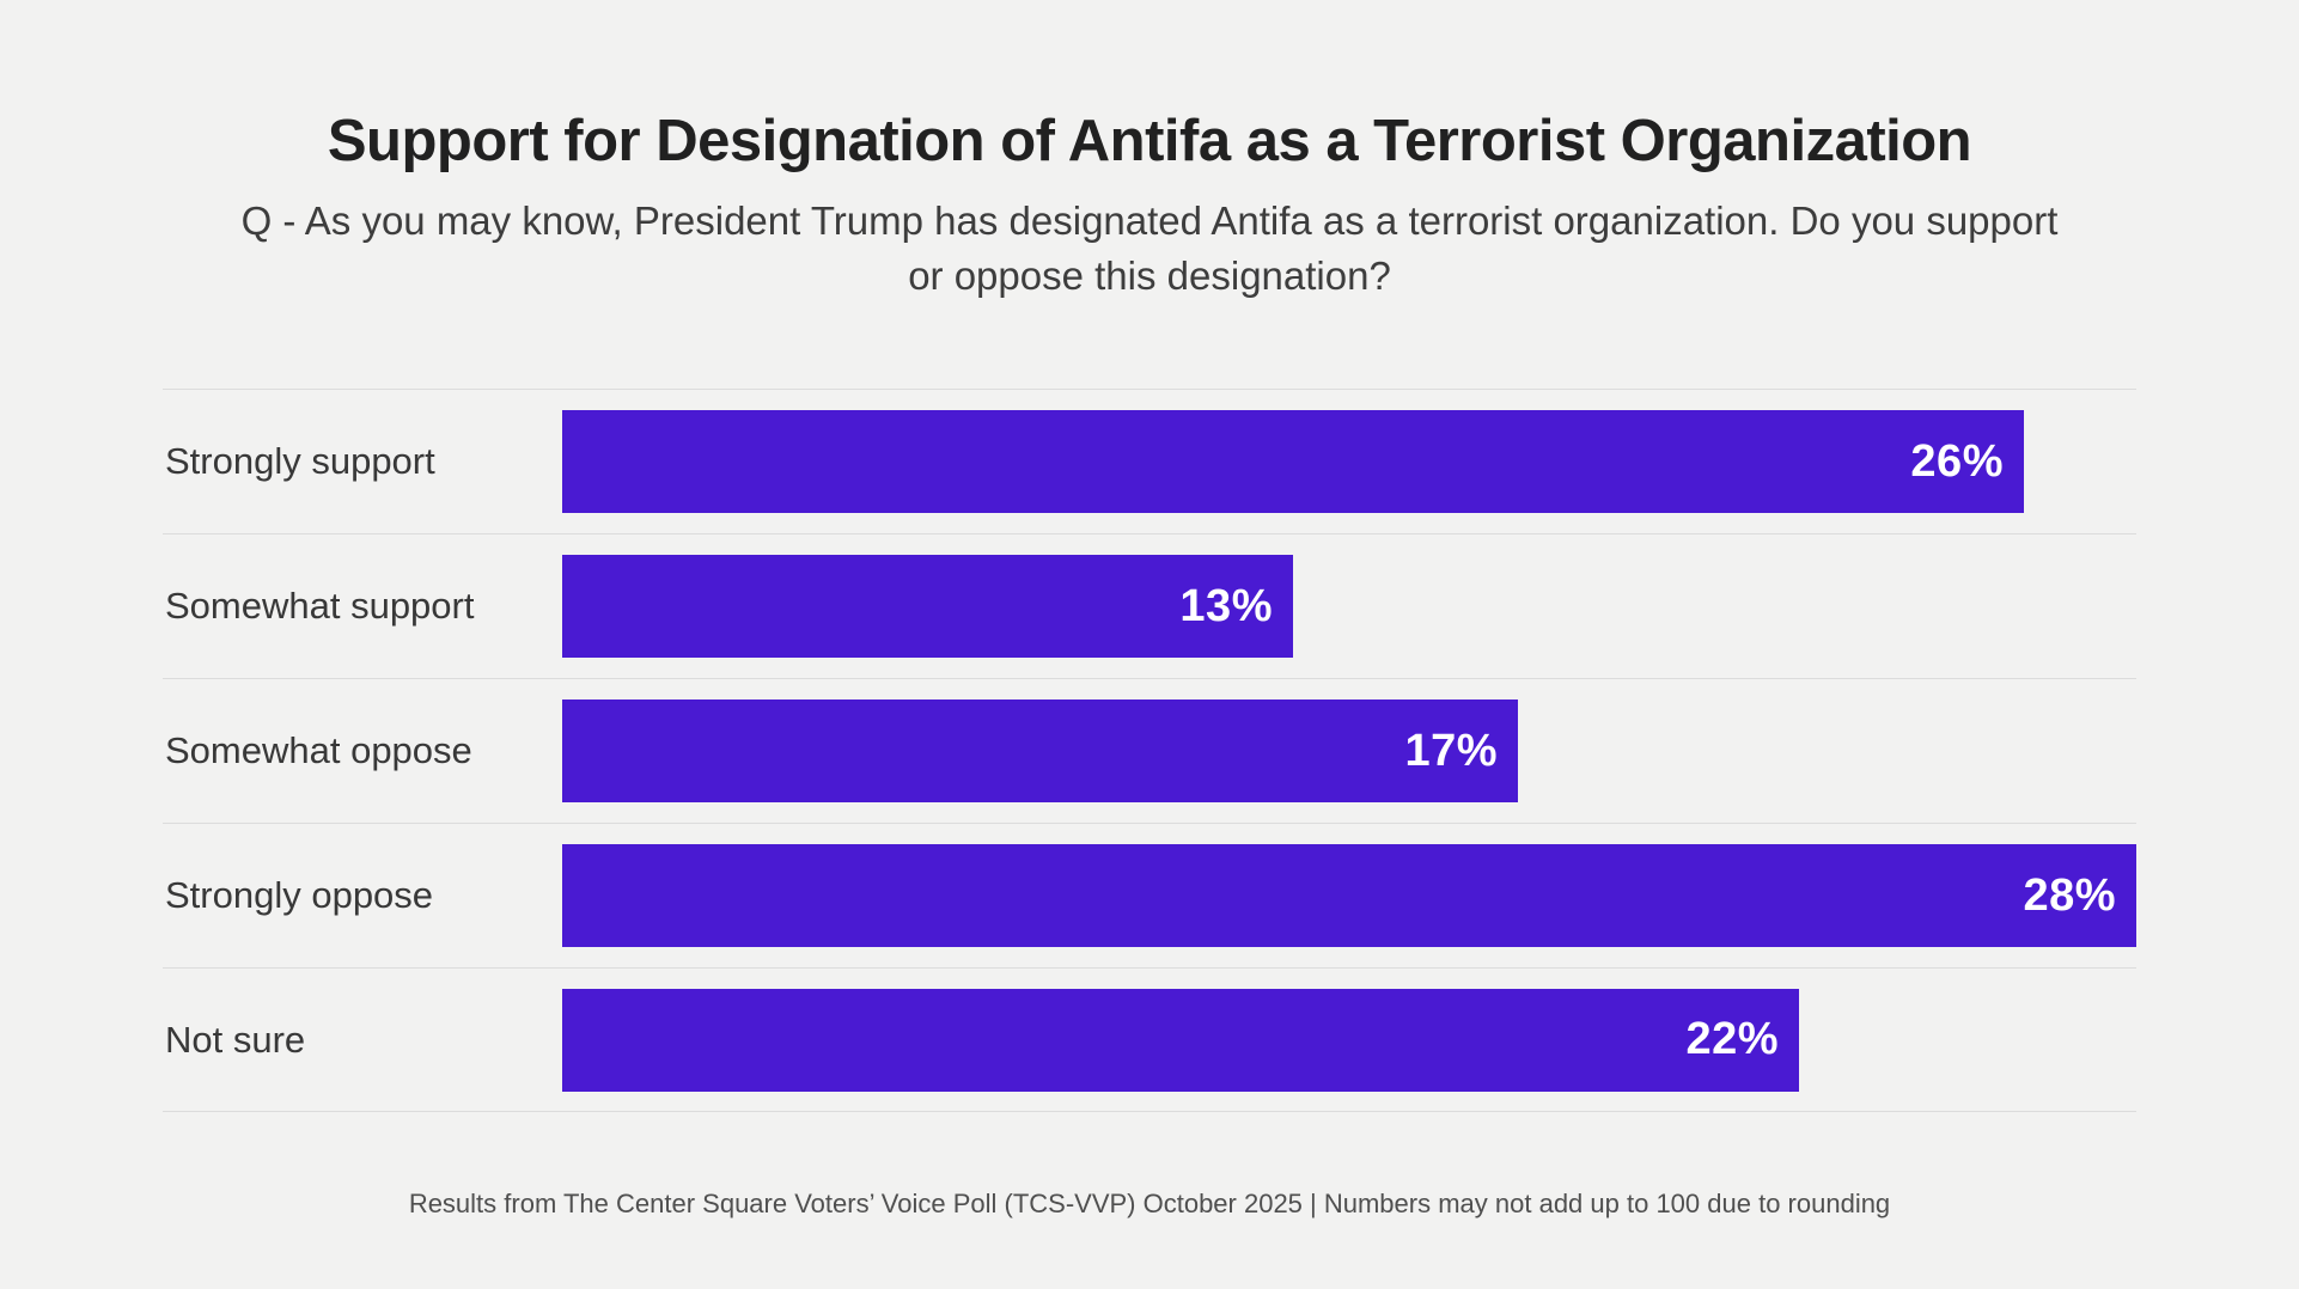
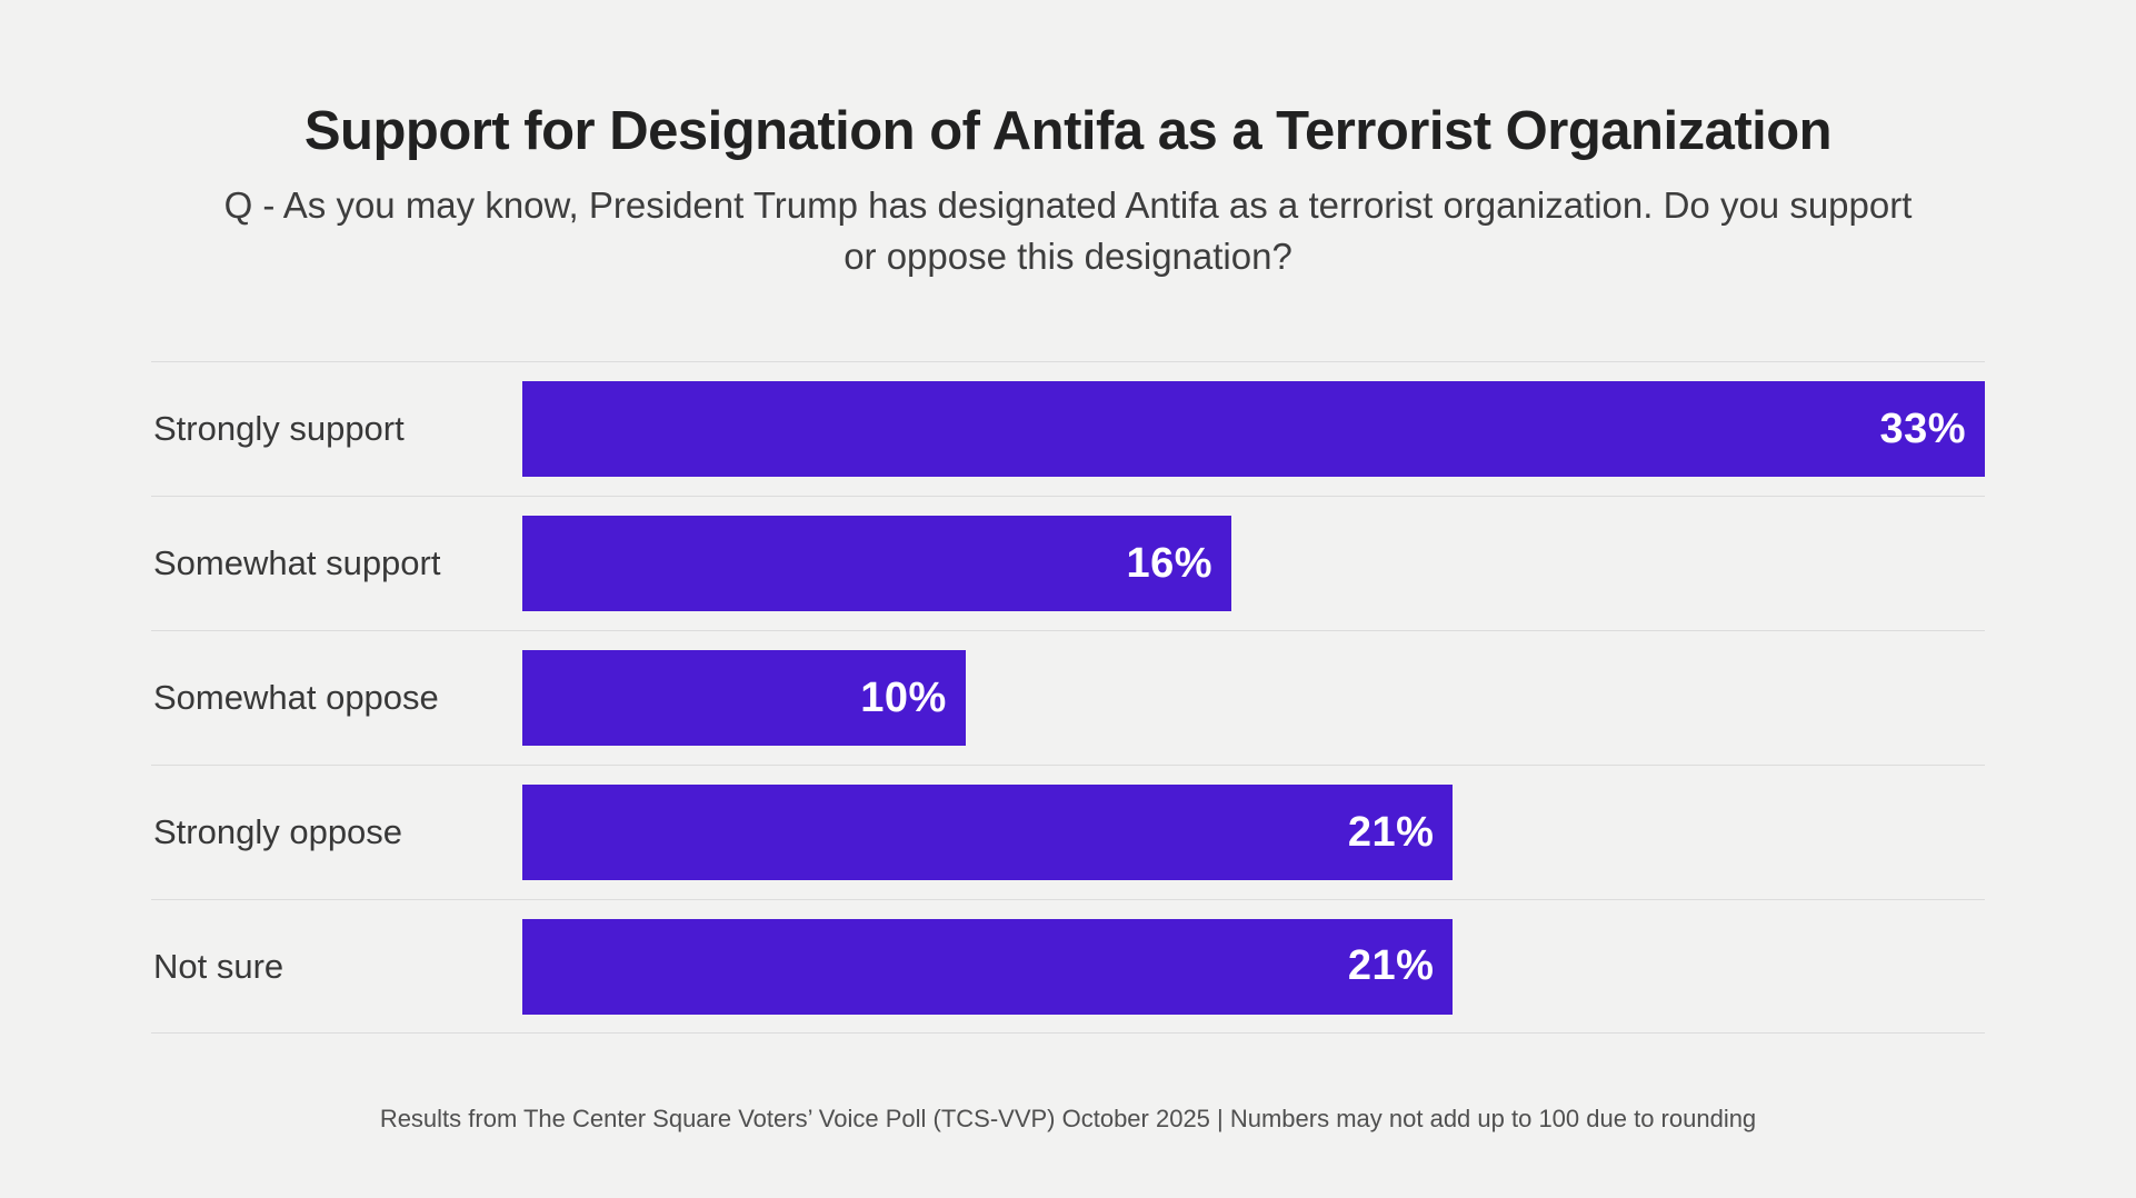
Strongly support: 26% -> 33%
Somewhat support: 13% -> 16%
Somewhat oppose: 17% -> 10%
Strongly oppose: 28% -> 21%
Not sure: 22% -> 21%
